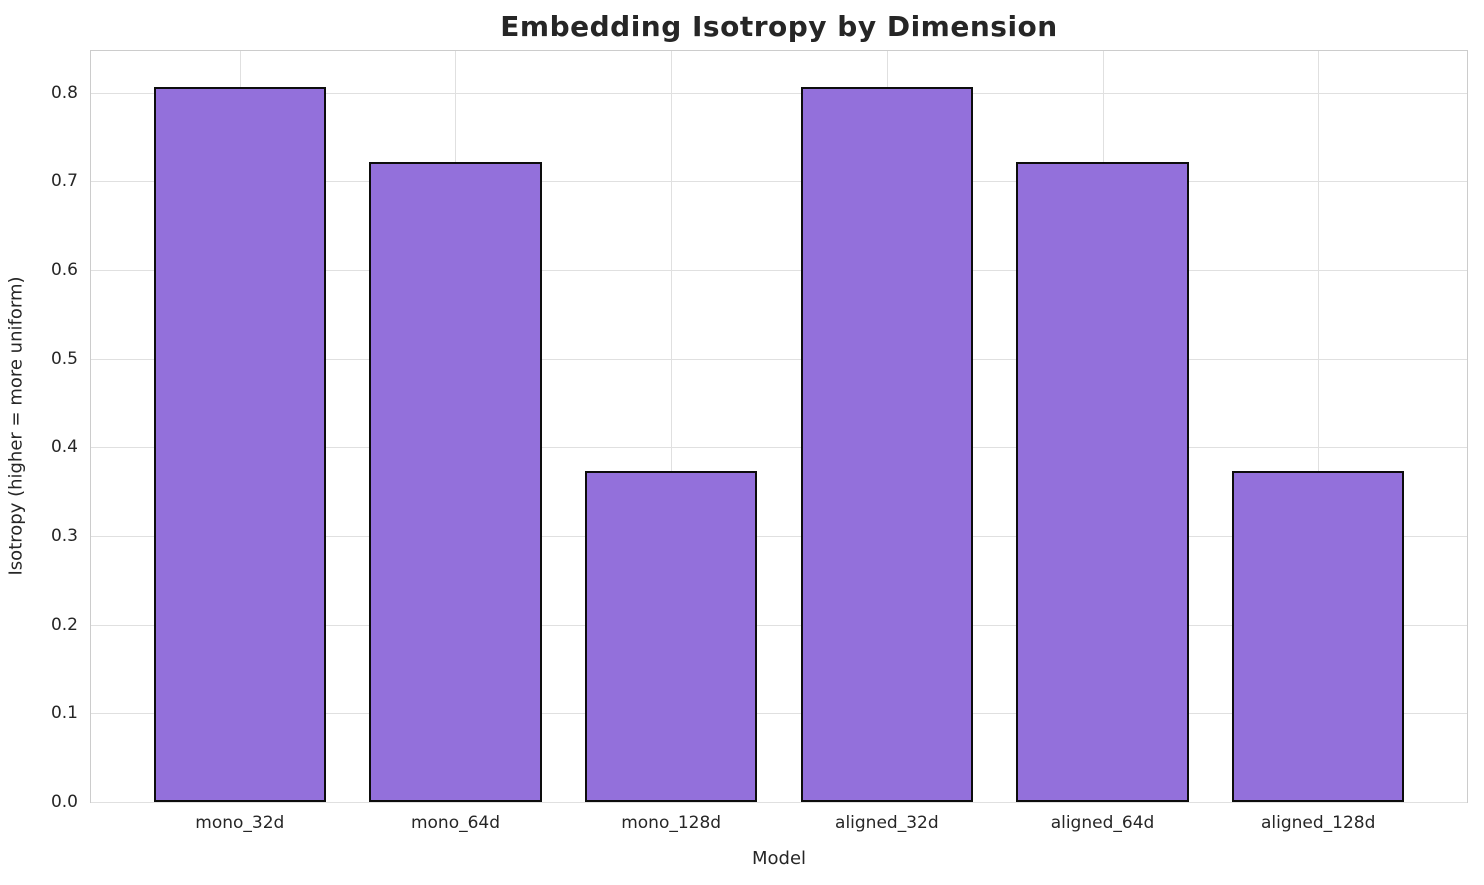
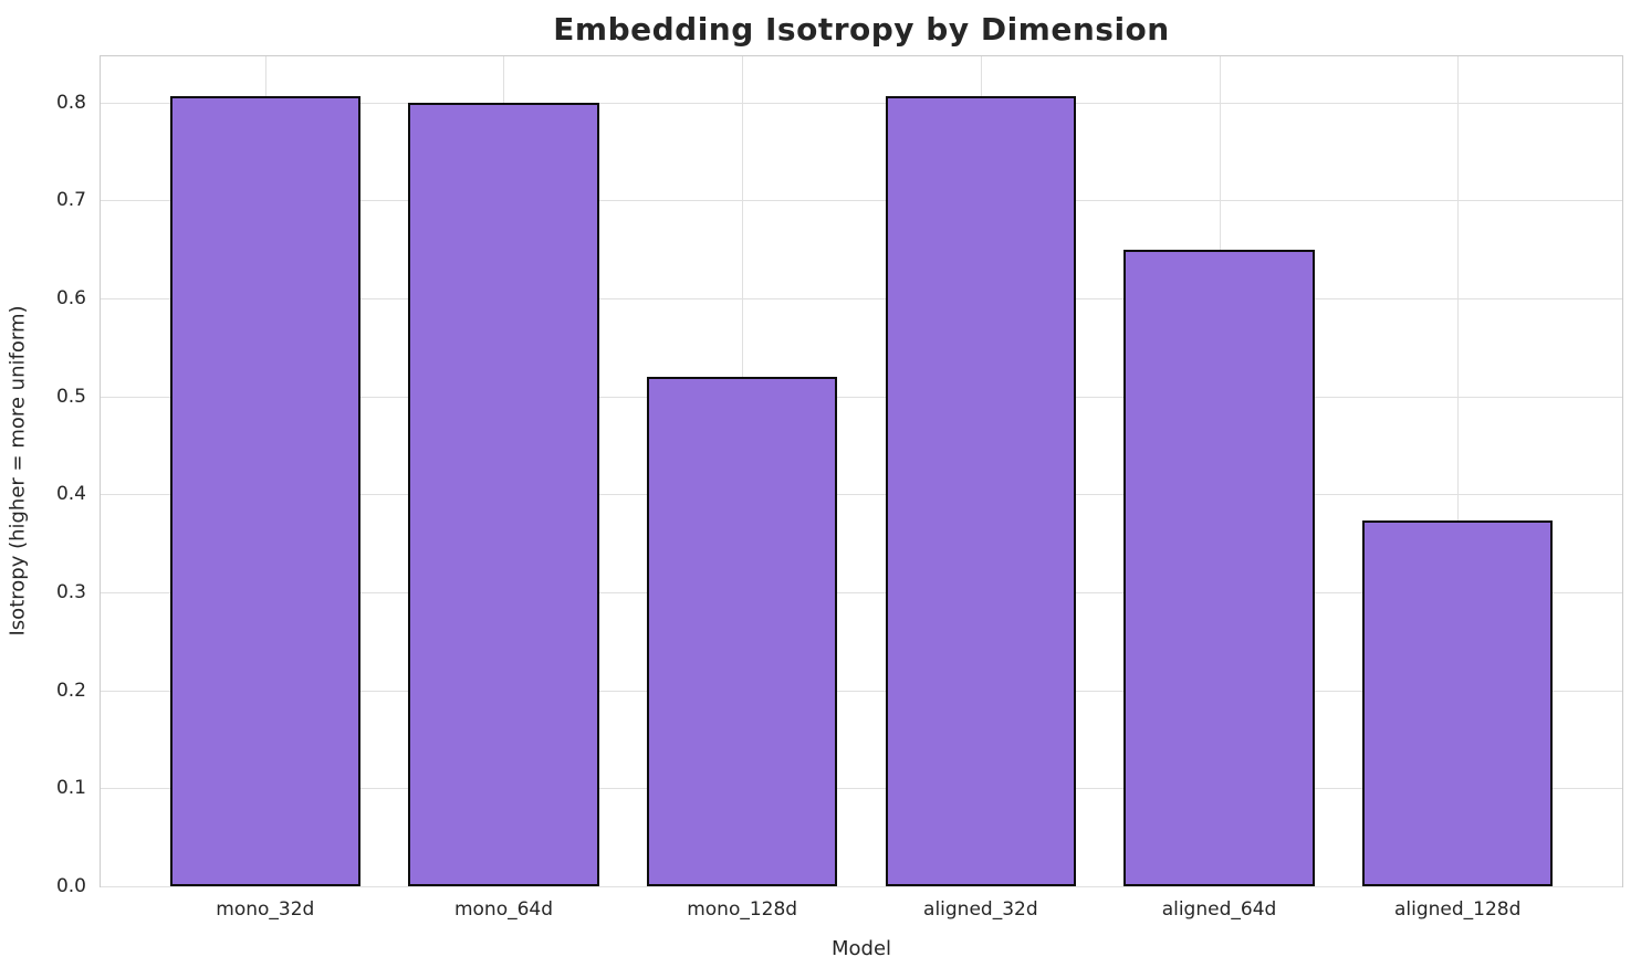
mono_64d: 0.72 -> 0.80
mono_128d: 0.37 -> 0.52
aligned_64d: 0.72 -> 0.65
